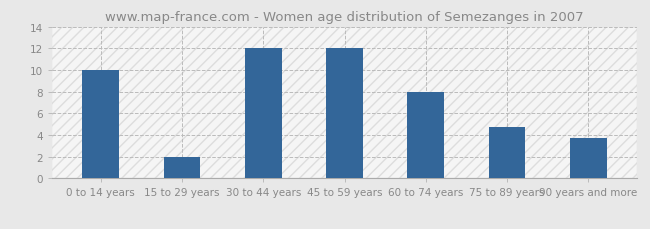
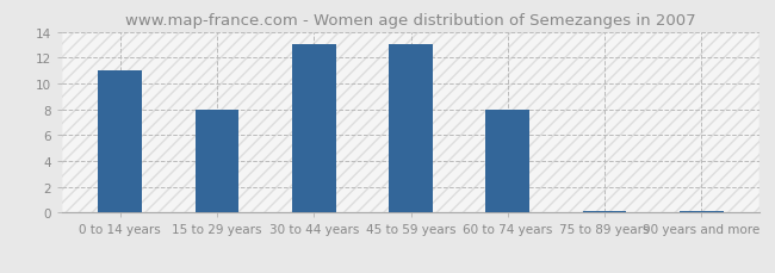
0 to 14 years: 10.0 -> 11.0
15 to 29 years: 2.0 -> 8.0
30 to 44 years: 12.0 -> 13.0
45 to 59 years: 12.0 -> 13.0
75 to 89 years: 4.7 -> 0.1
90 years and more: 3.7 -> 0.1
